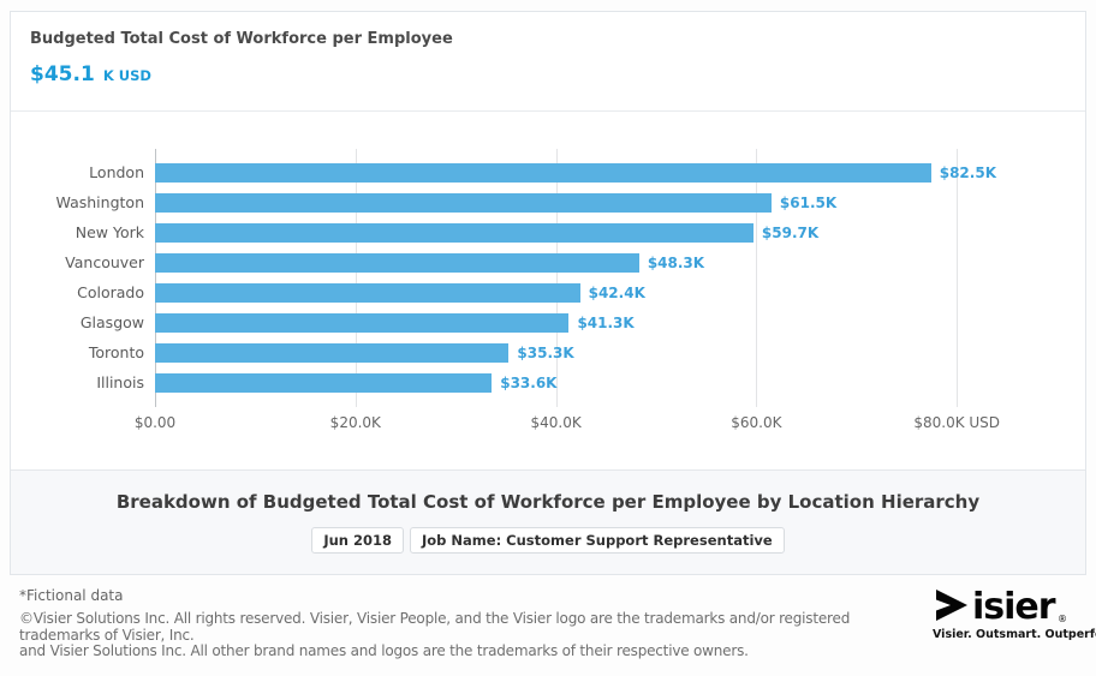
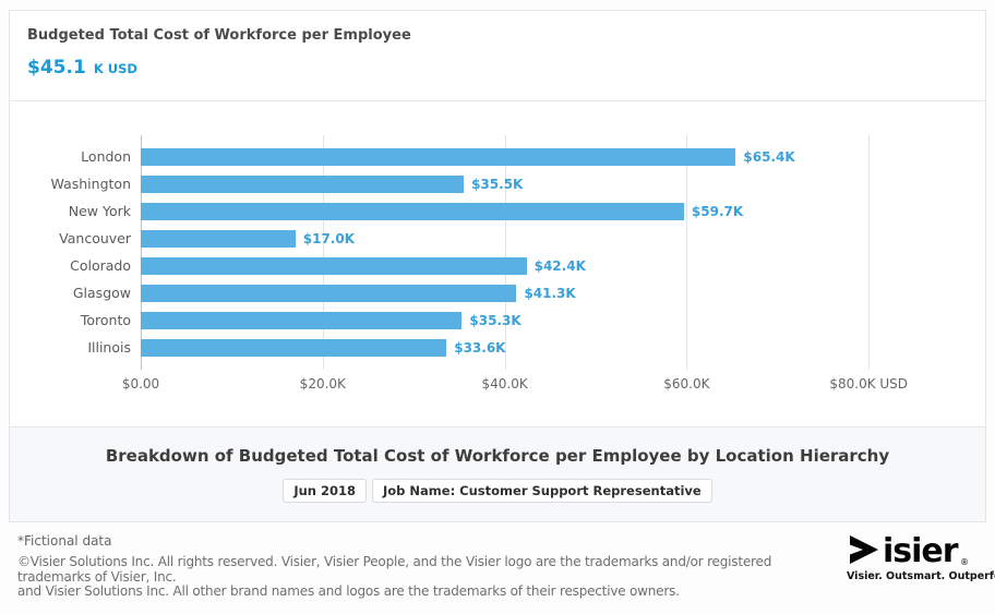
London: $82.5K -> $65.4K
Washington: $61.5K -> $35.5K
Vancouver: $48.3K -> $17.0K
